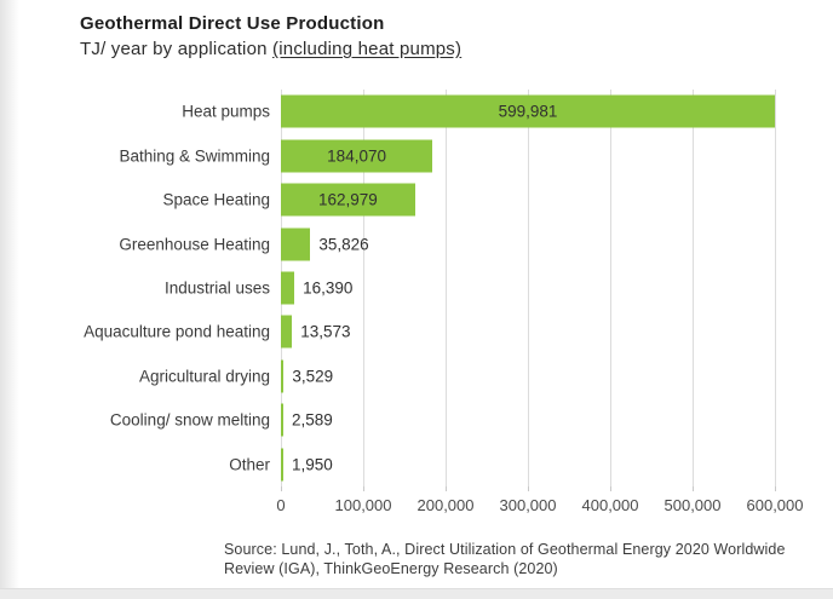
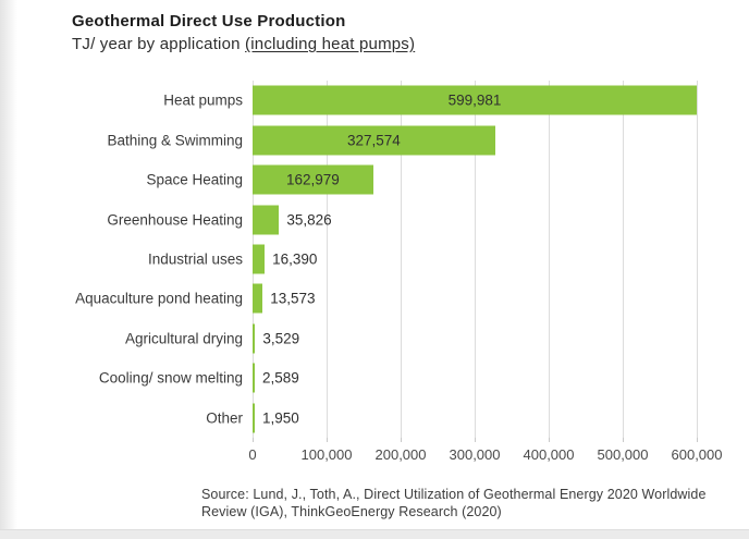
Bathing & Swimming: 184,070 -> 327,574
